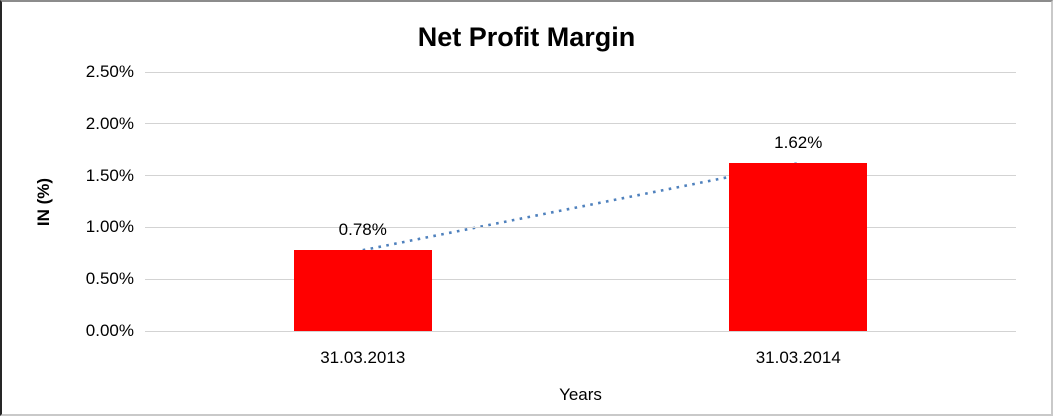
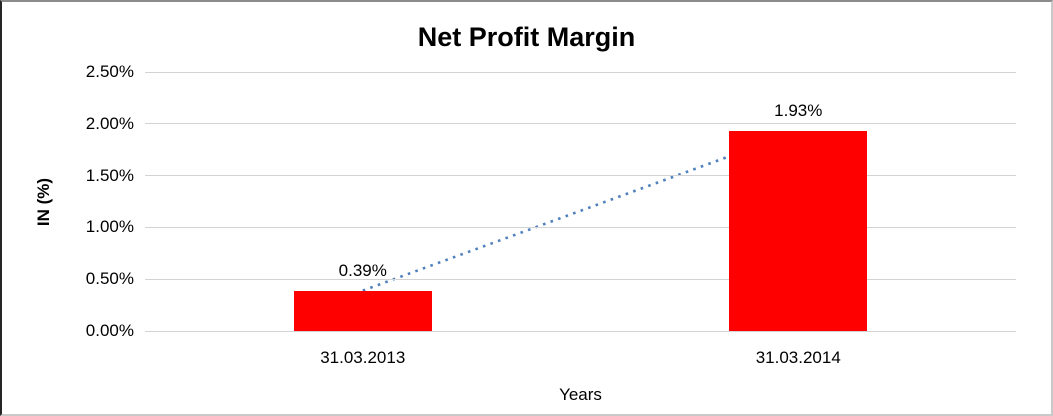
31.03.2013: 0.78% -> 0.39%
31.03.2014: 1.62% -> 1.93%
